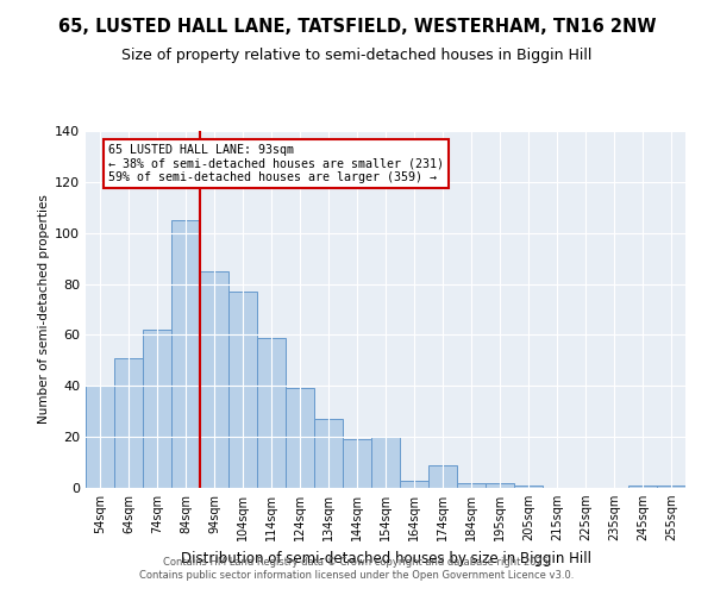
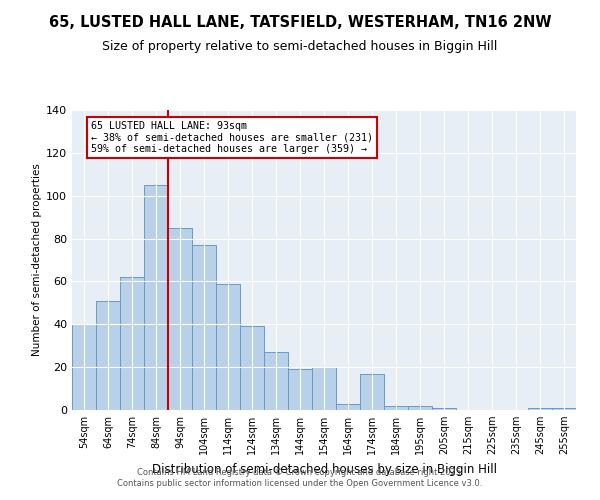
174sqm: 9 -> 17
